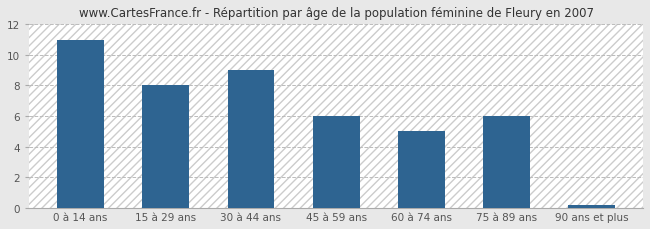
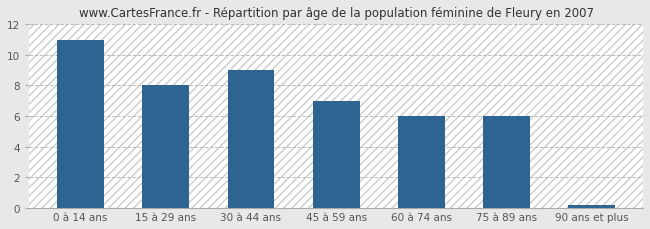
45 à 59 ans: 6.0 -> 7.0
60 à 74 ans: 5.0 -> 6.0
